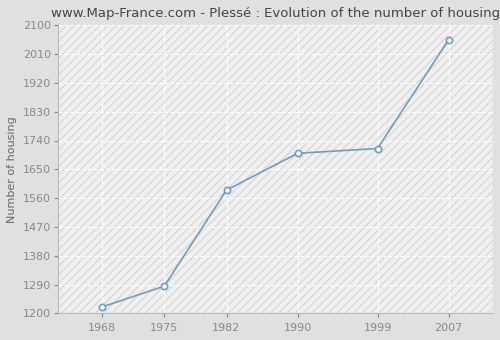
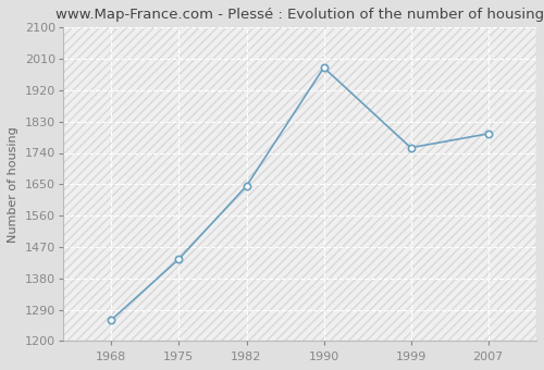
1968: 1220 -> 1260
1975: 1285 -> 1435
1982: 1585 -> 1645
1990: 1700 -> 1985
1999: 1715 -> 1755
2007: 2055 -> 1795
